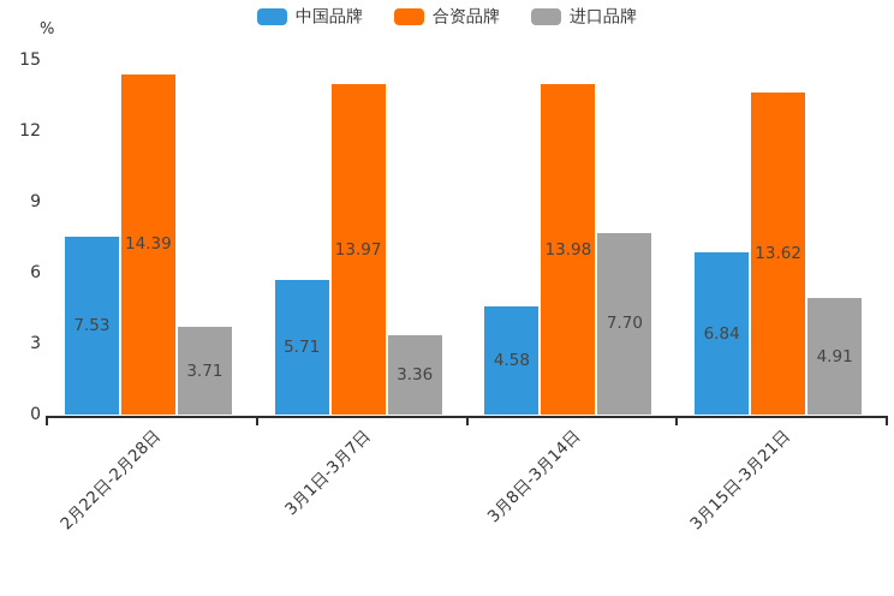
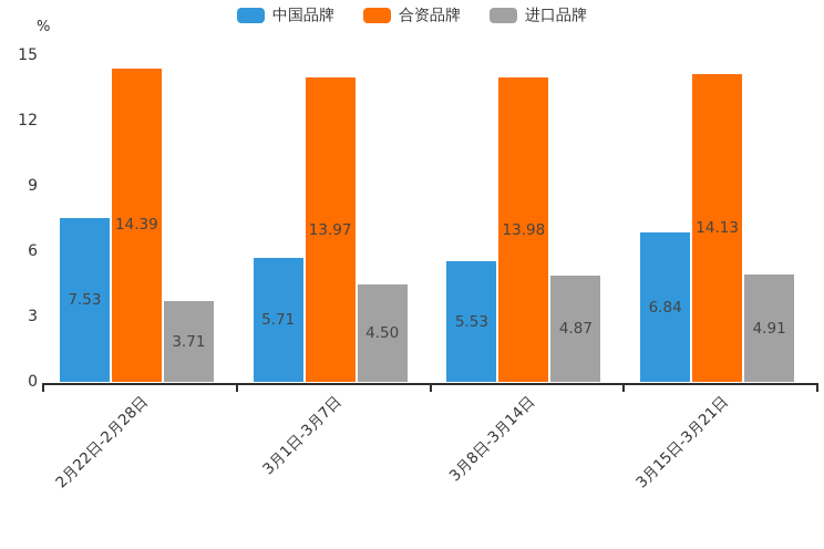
进口品牌/3月1日-3月7日: 3.36 -> 4.50
中国品牌/3月8日-3月14日: 4.58 -> 5.53
进口品牌/3月8日-3月14日: 7.70 -> 4.87
合资品牌/3月15日-3月21日: 13.62 -> 14.13
